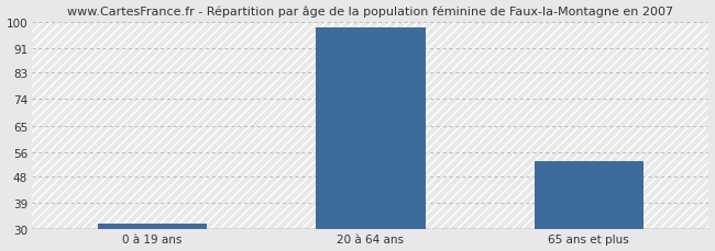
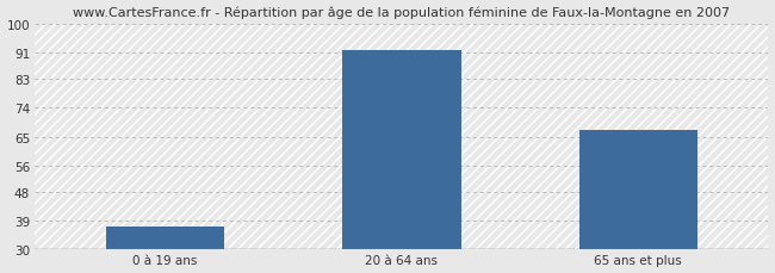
0 à 19 ans: 32 -> 37
20 à 64 ans: 98 -> 92
65 ans et plus: 53 -> 67
